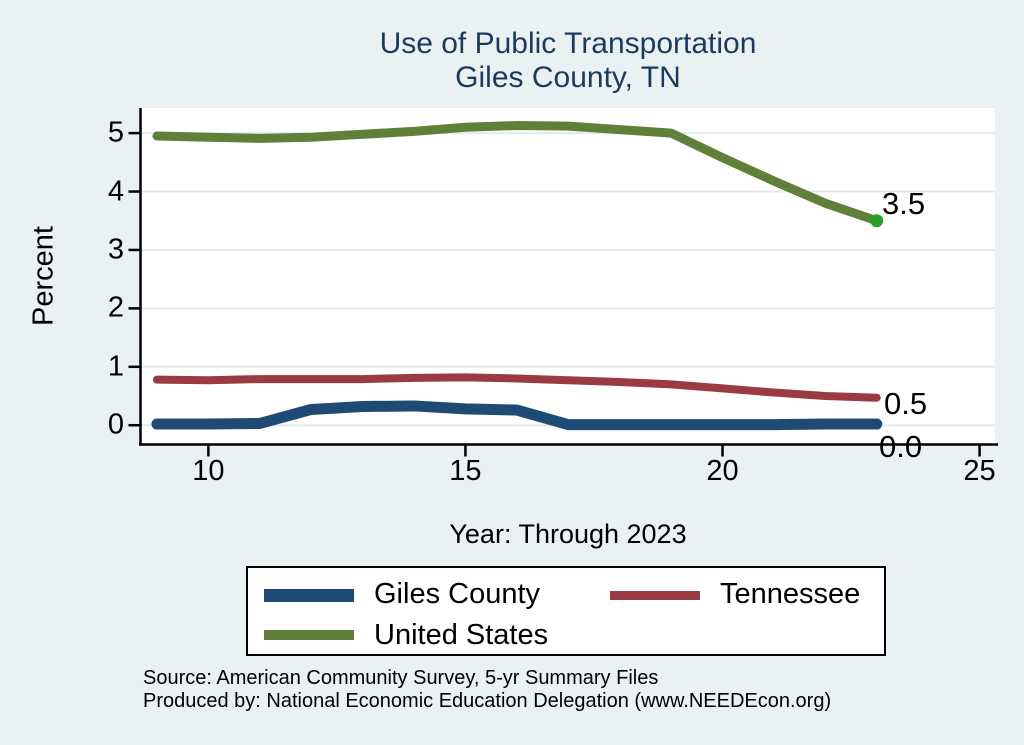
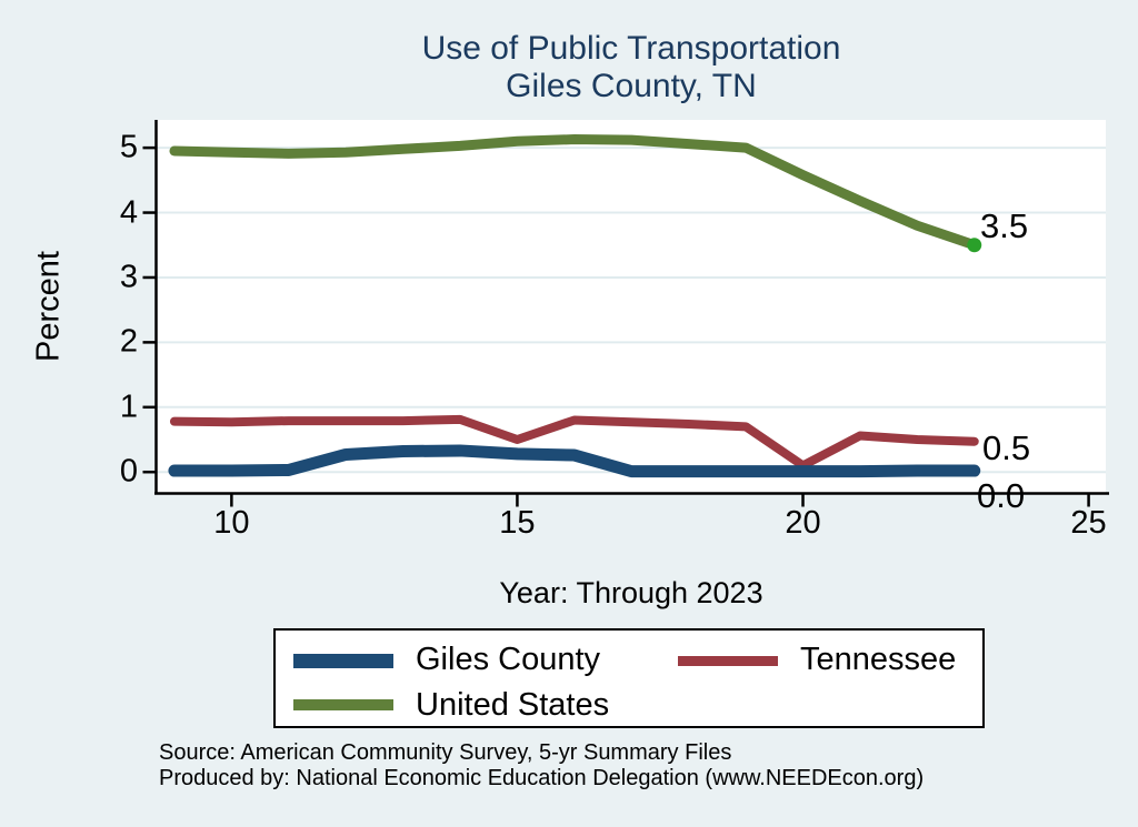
Tennessee/15: 0.8 -> 0.5
Tennessee/20: 0.6 -> 0.1
